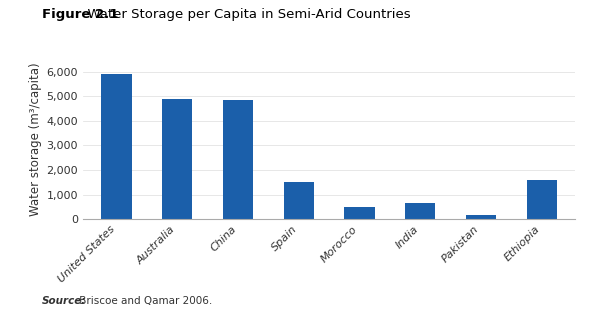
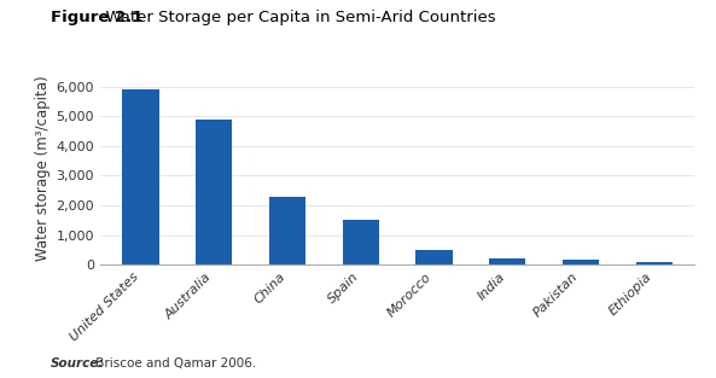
China: 4,850 -> 2,300
India: 650 -> 200
Ethiopia: 1,600 -> 100
